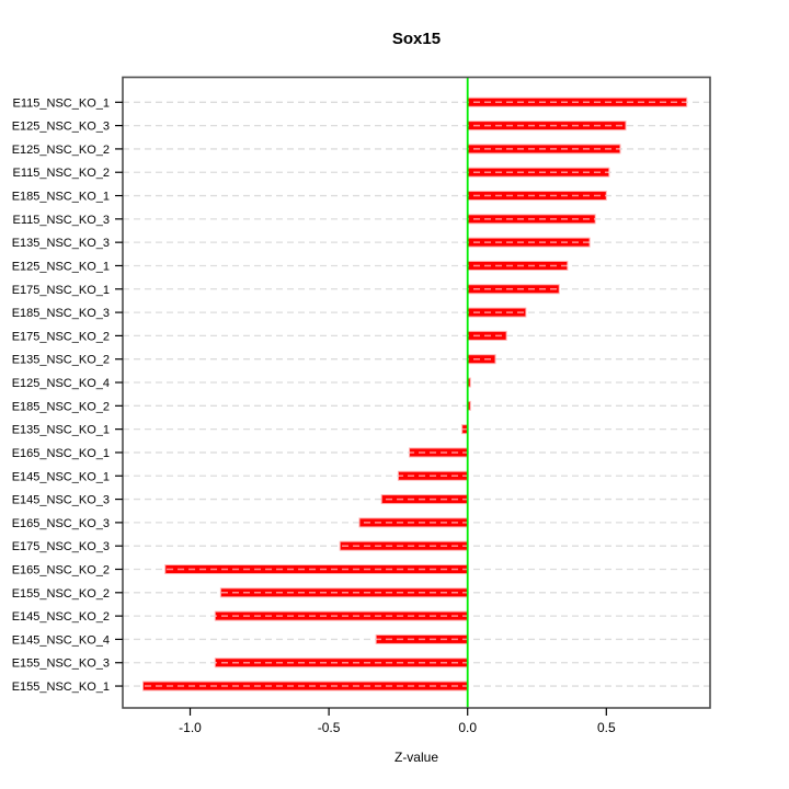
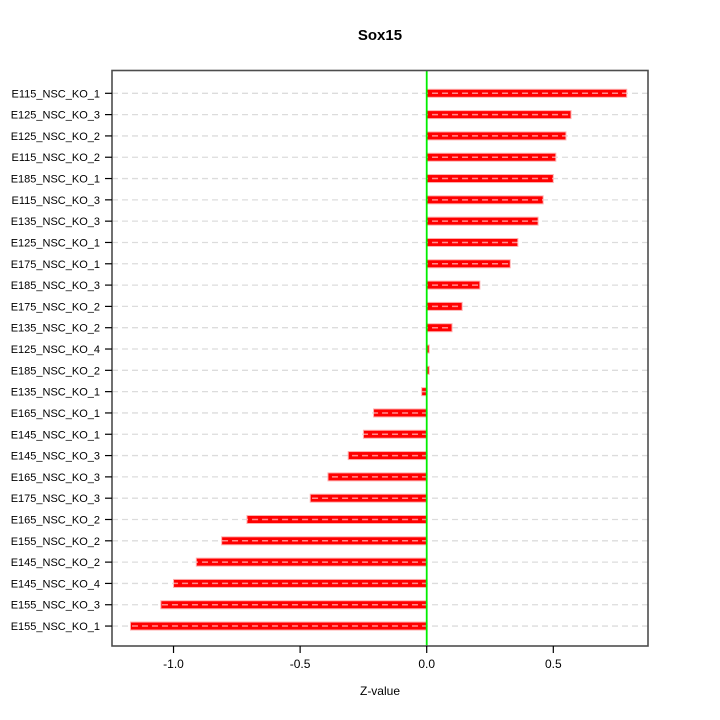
E165_NSC_KO_2: -1.09 -> -0.71
E155_NSC_KO_2: -0.89 -> -0.81
E145_NSC_KO_4: -0.33 -> -1.00
E155_NSC_KO_3: -0.91 -> -1.05
